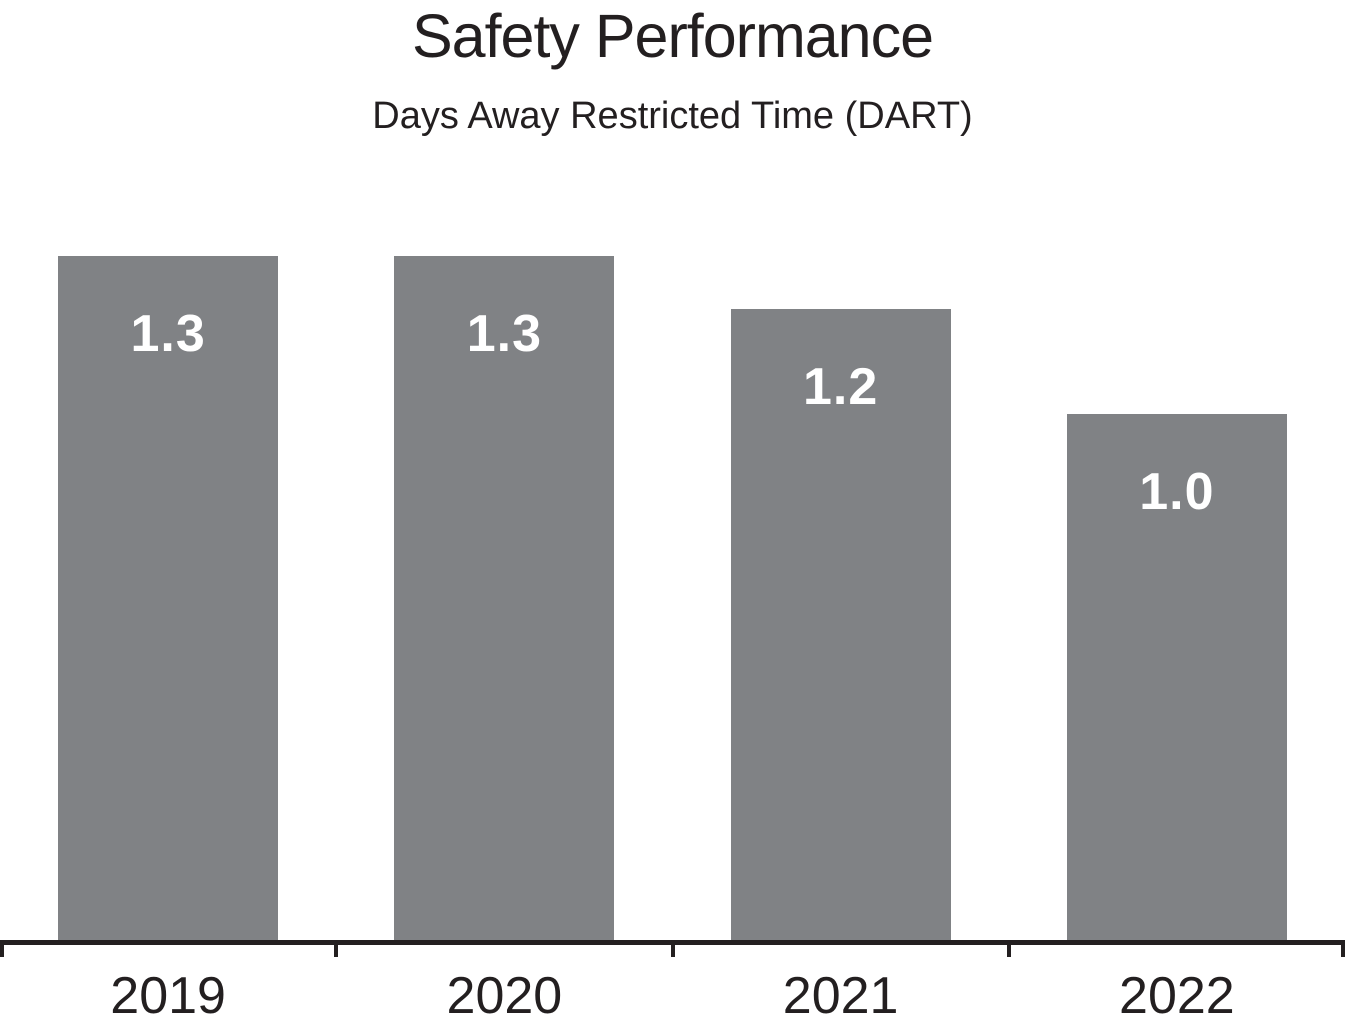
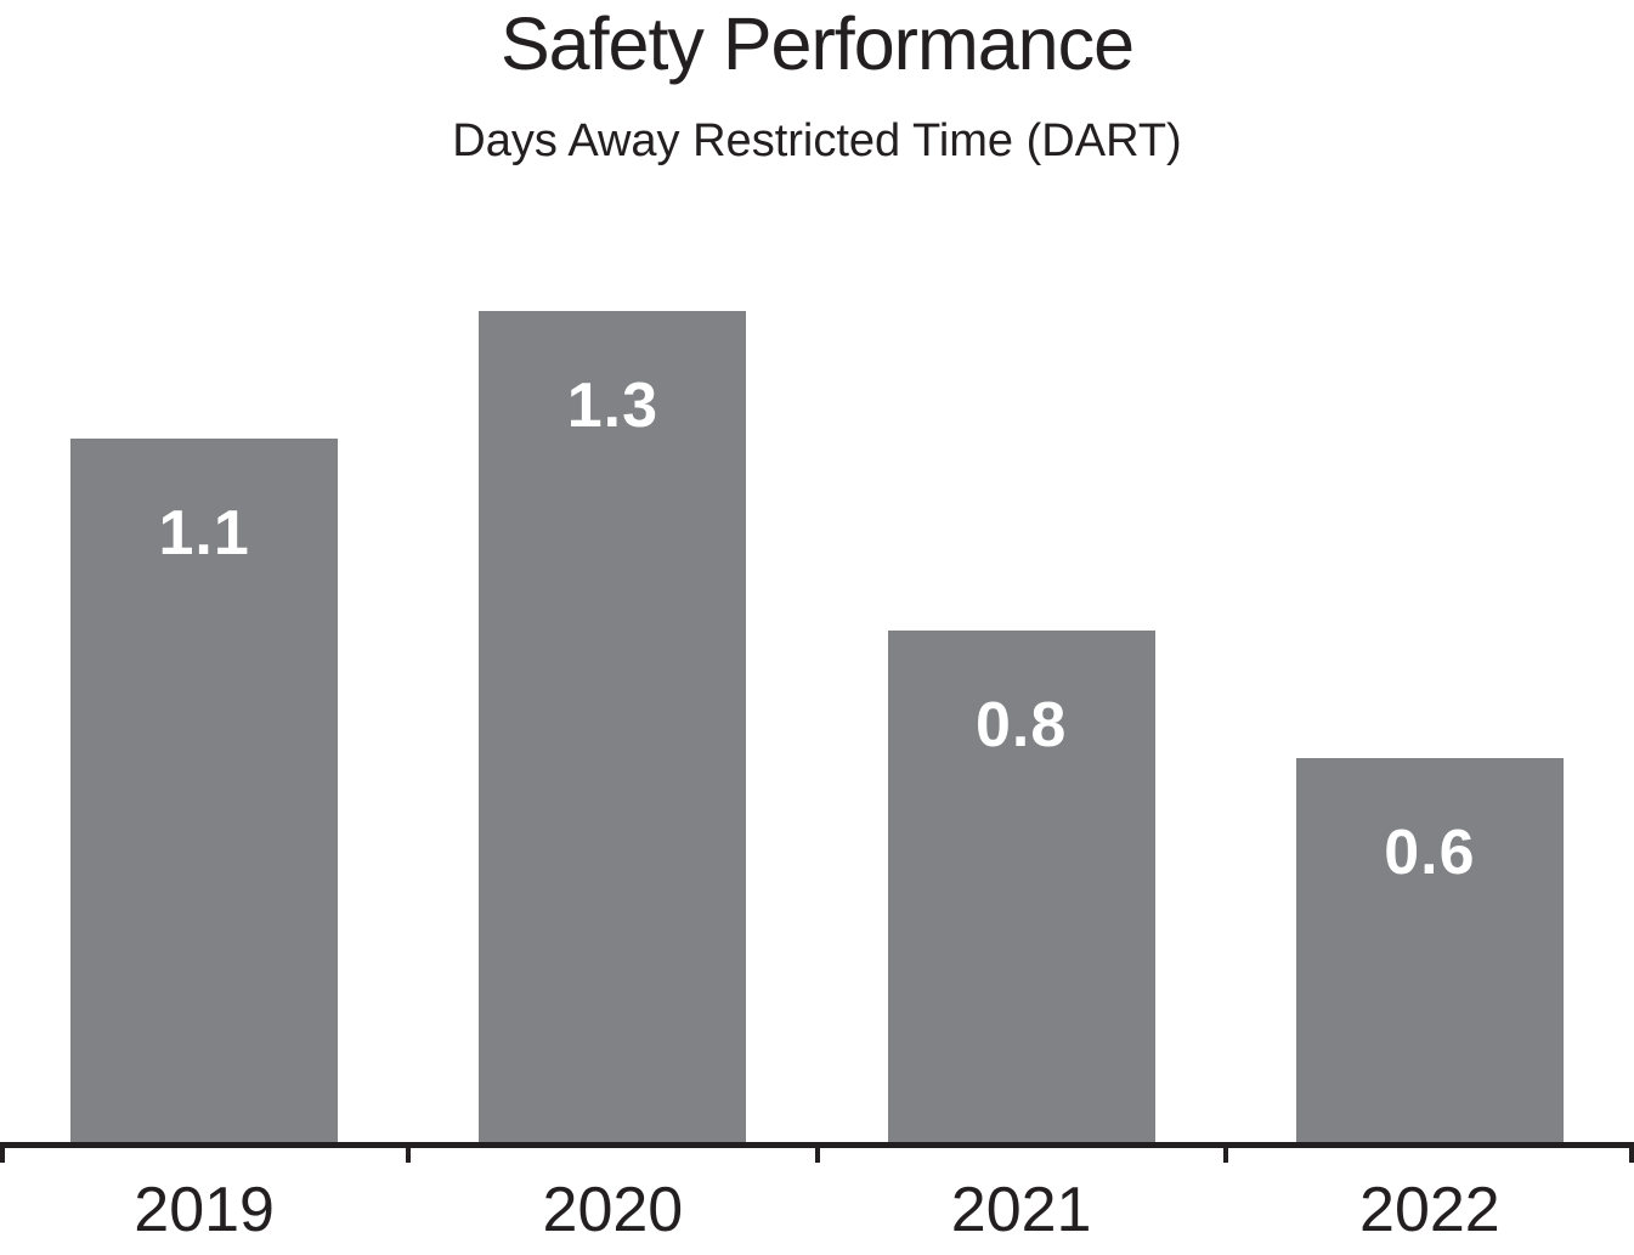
2019: 1.3 -> 1.1
2021: 1.2 -> 0.8
2022: 1.0 -> 0.6
